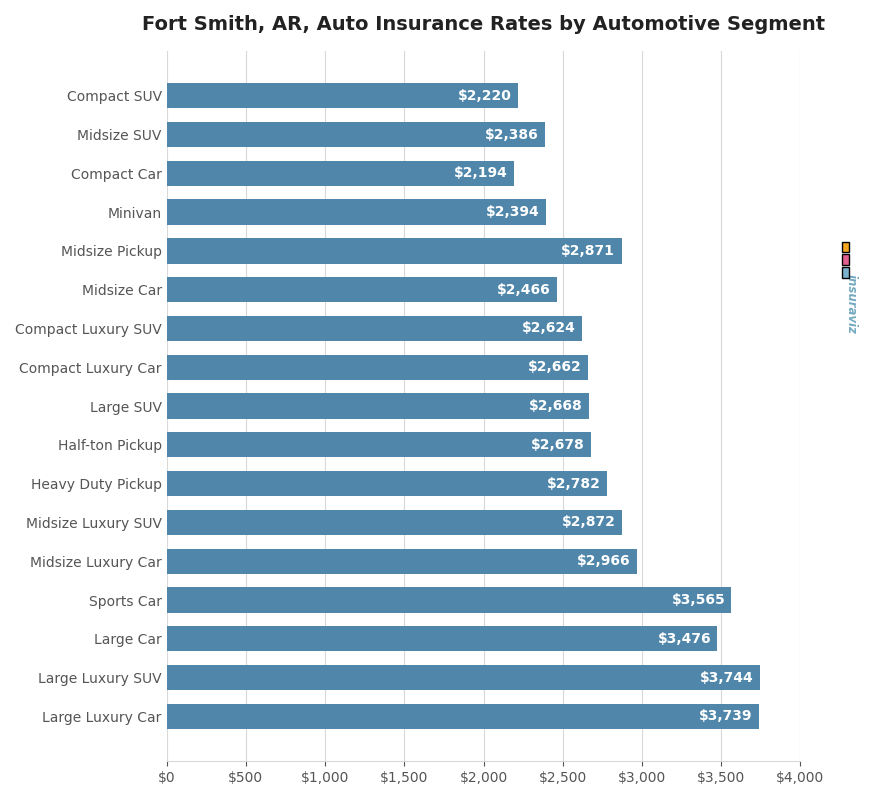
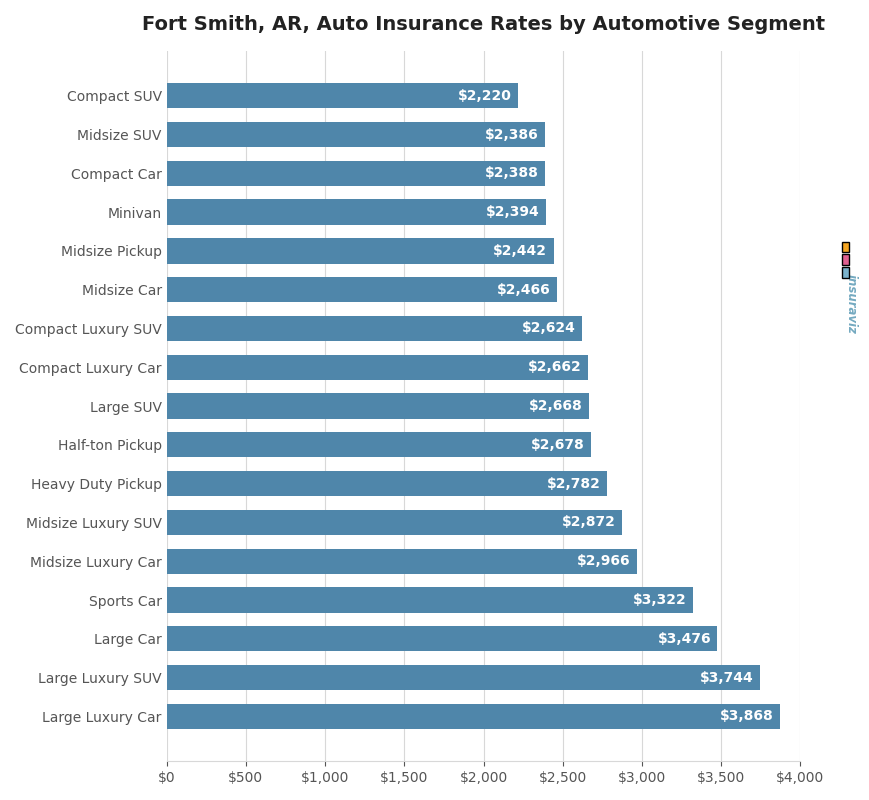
Compact Car: $2,194 -> $2,388
Midsize Pickup: $2,871 -> $2,442
Sports Car: $3,565 -> $3,322
Large Luxury Car: $3,739 -> $3,868
